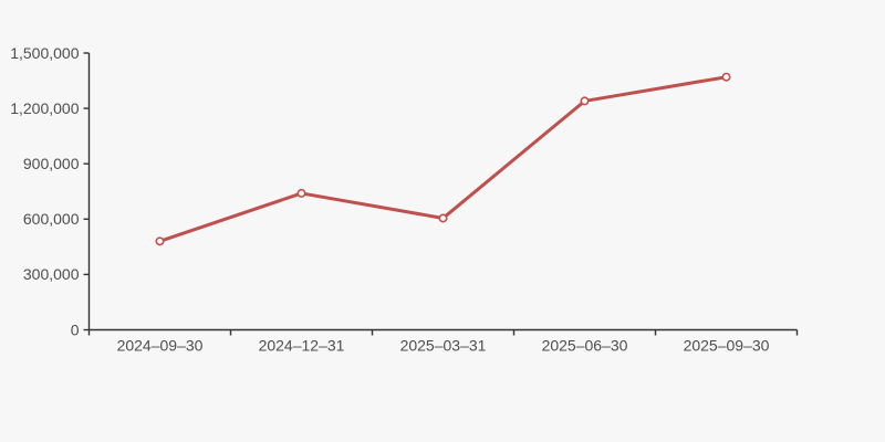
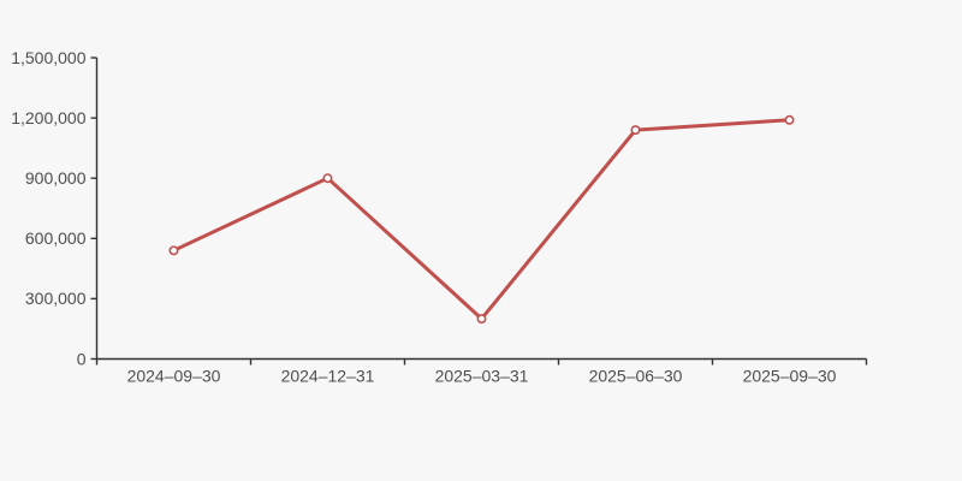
2024–09–30: 480000 -> 540000
2024–12–31: 740000 -> 900000
2025–03–31: 600000 -> 200000
2025–06–30: 1240000 -> 1140000
2025–09–30: 1370000 -> 1190000
